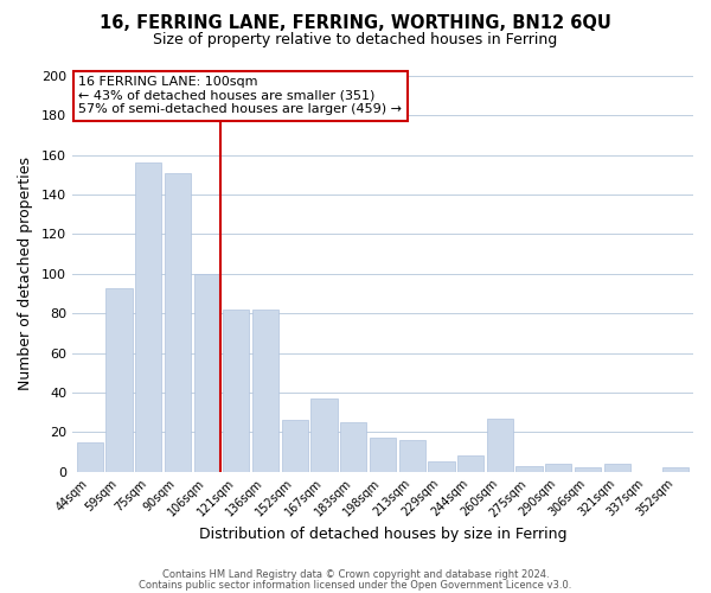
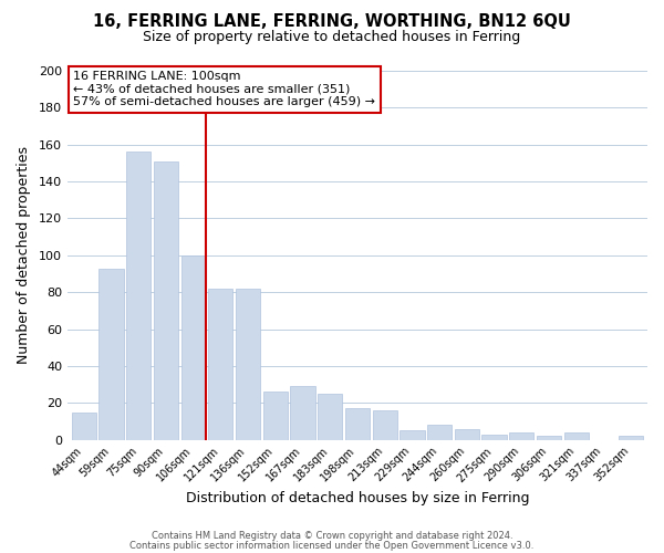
167sqm: 37 -> 29
260sqm: 27 -> 6
